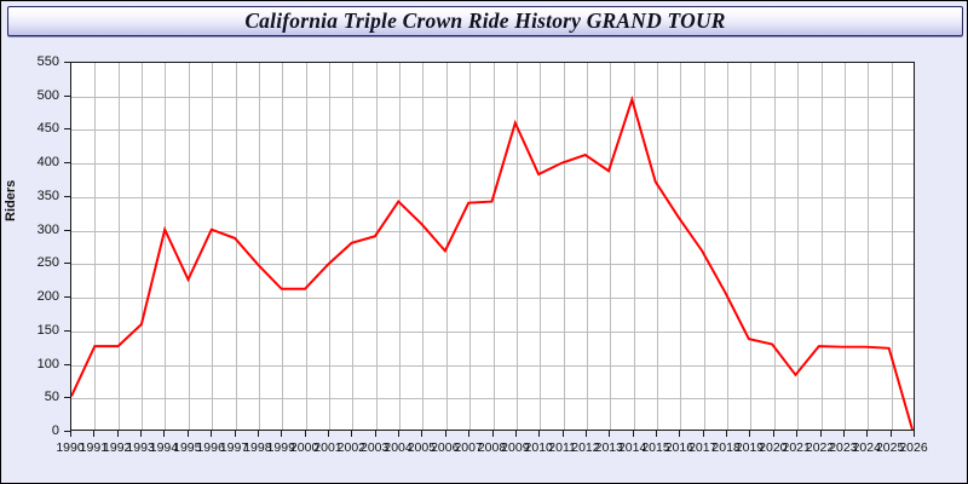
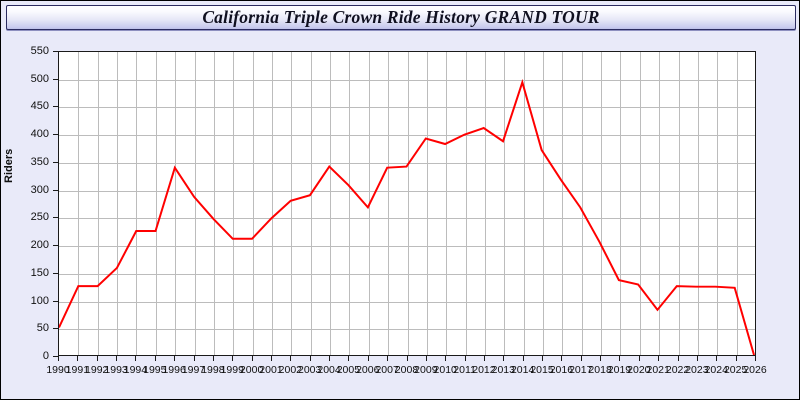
1994: 300 -> 220
1996: 300 -> 340
2009: 460 -> 390
